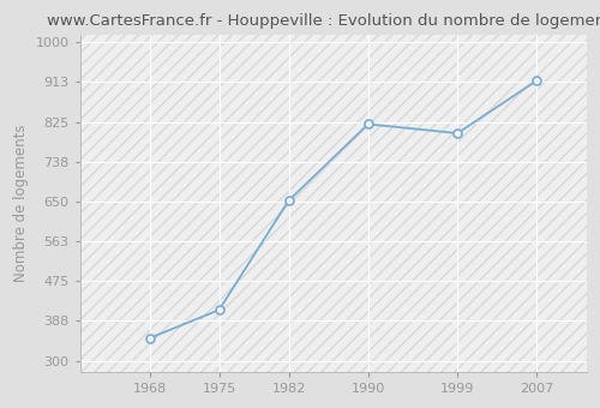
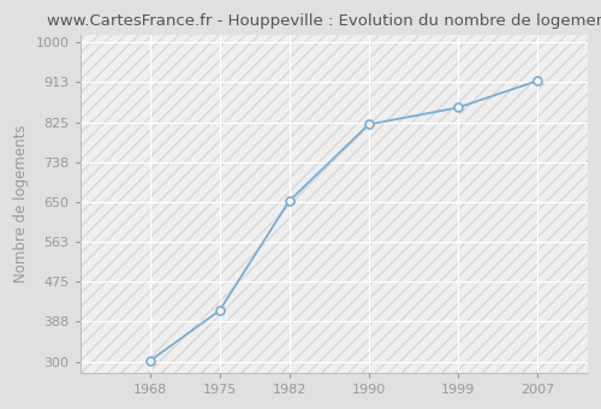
1968: 350 -> 302
1999: 800 -> 857
